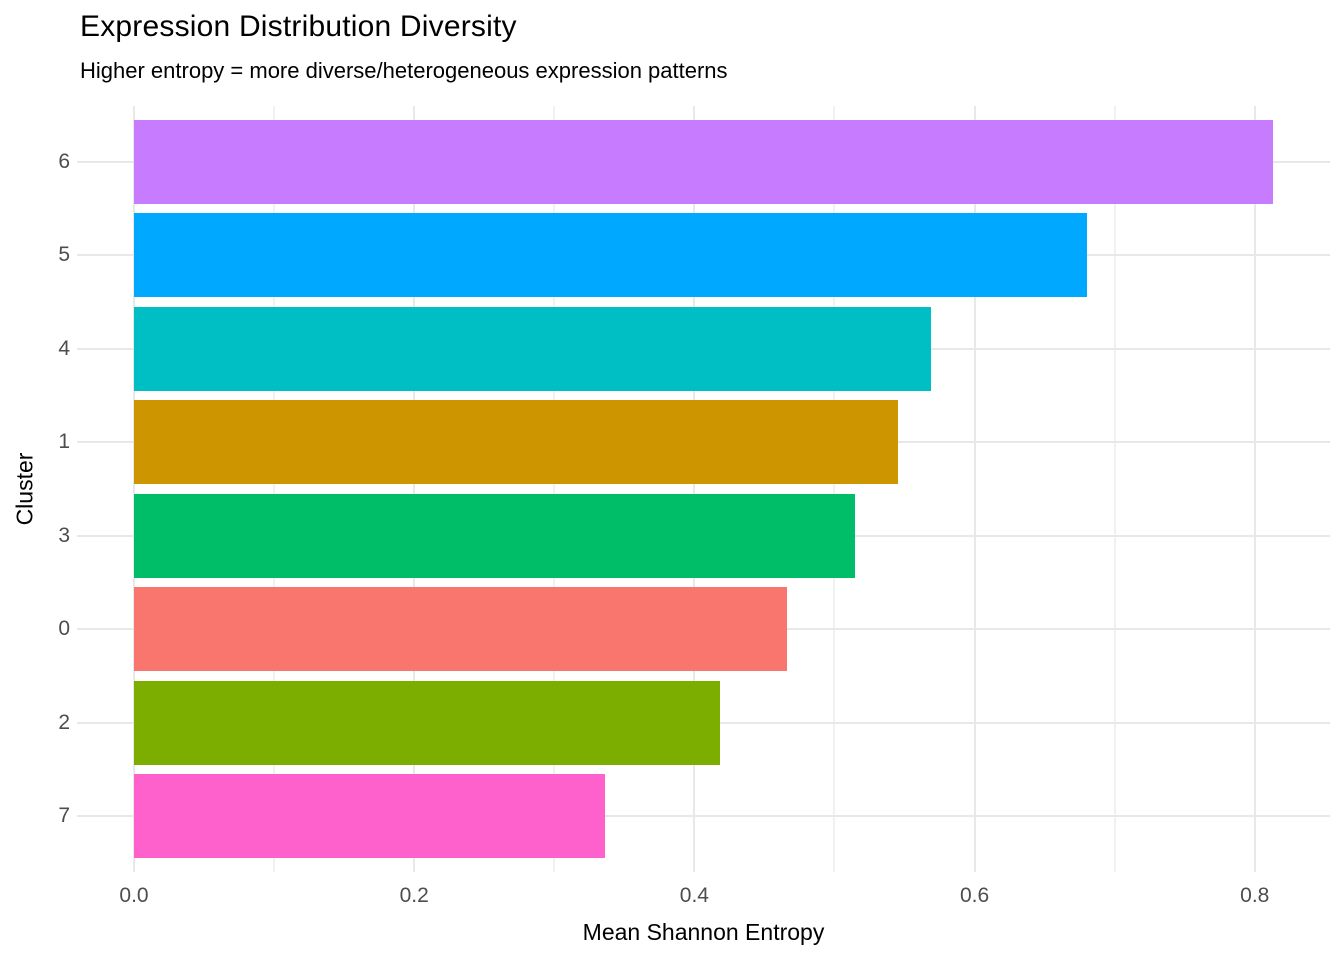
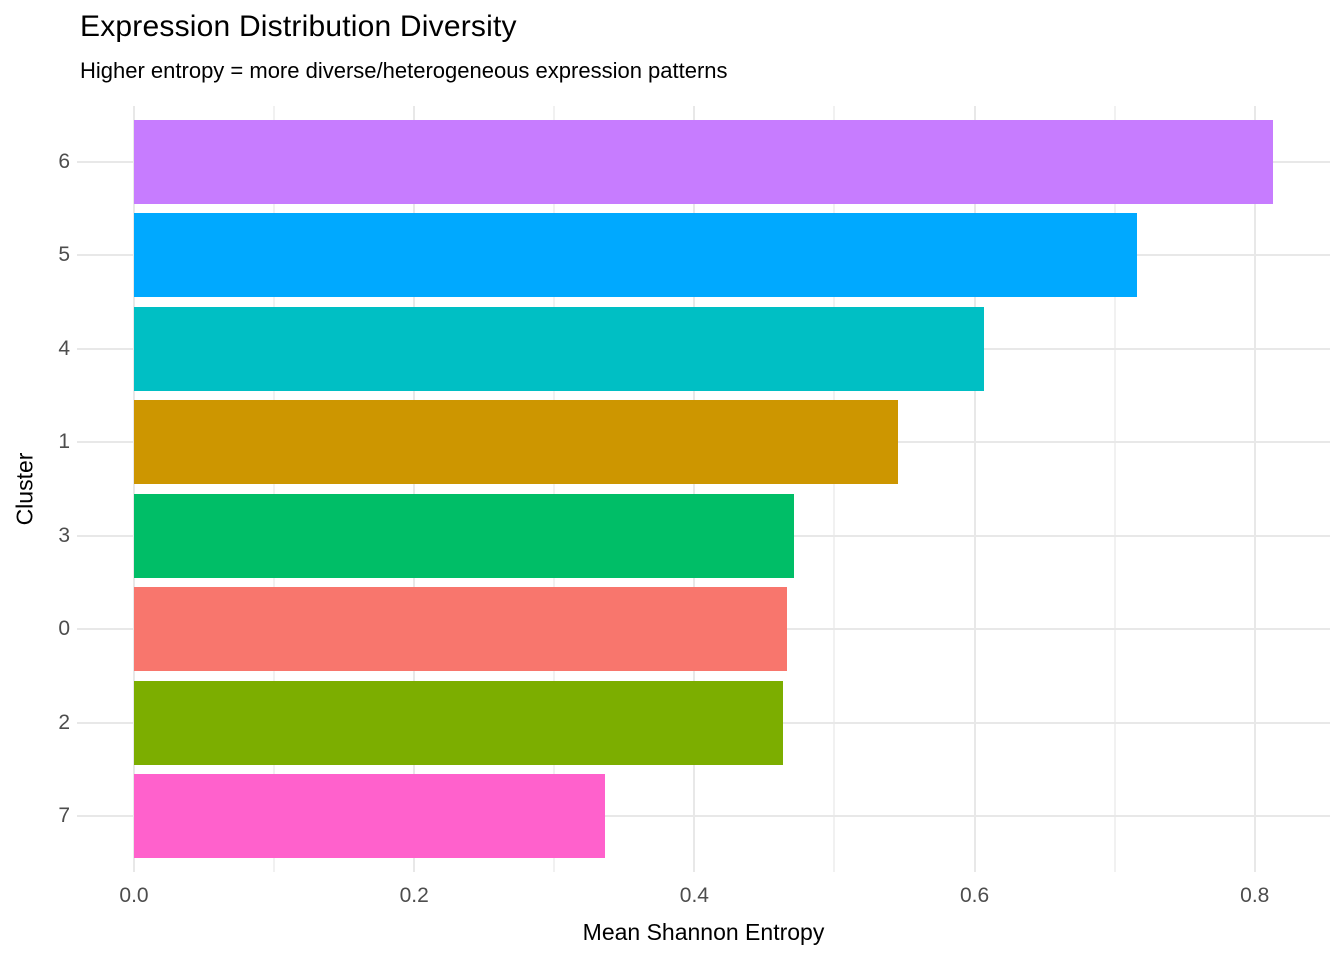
5: 0.680 -> 0.716
4: 0.569 -> 0.607
3: 0.515 -> 0.471
2: 0.418 -> 0.463
